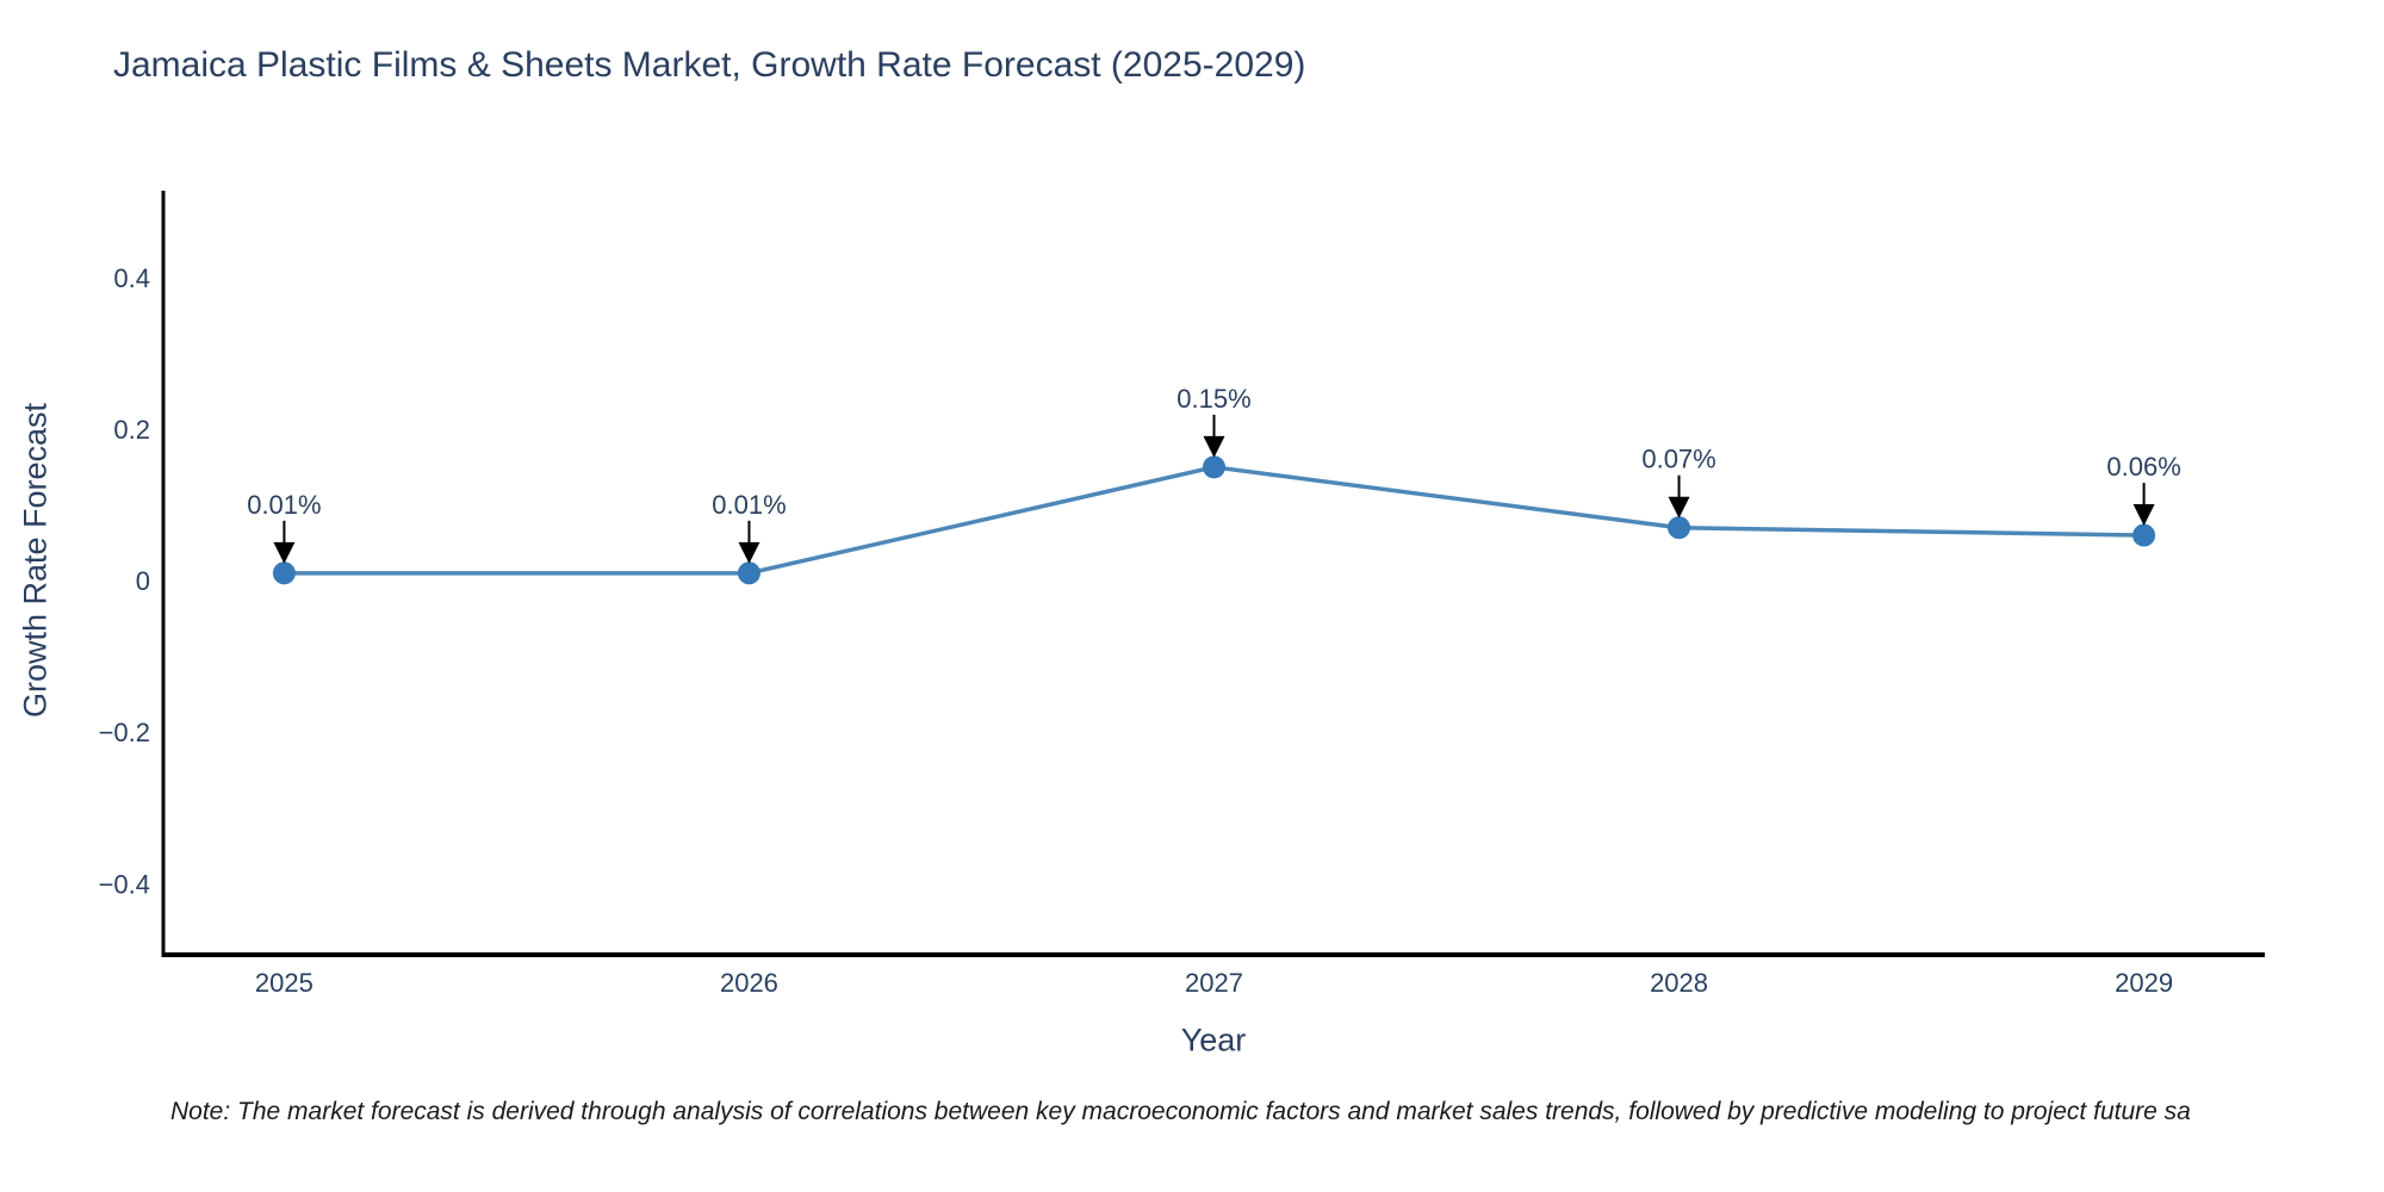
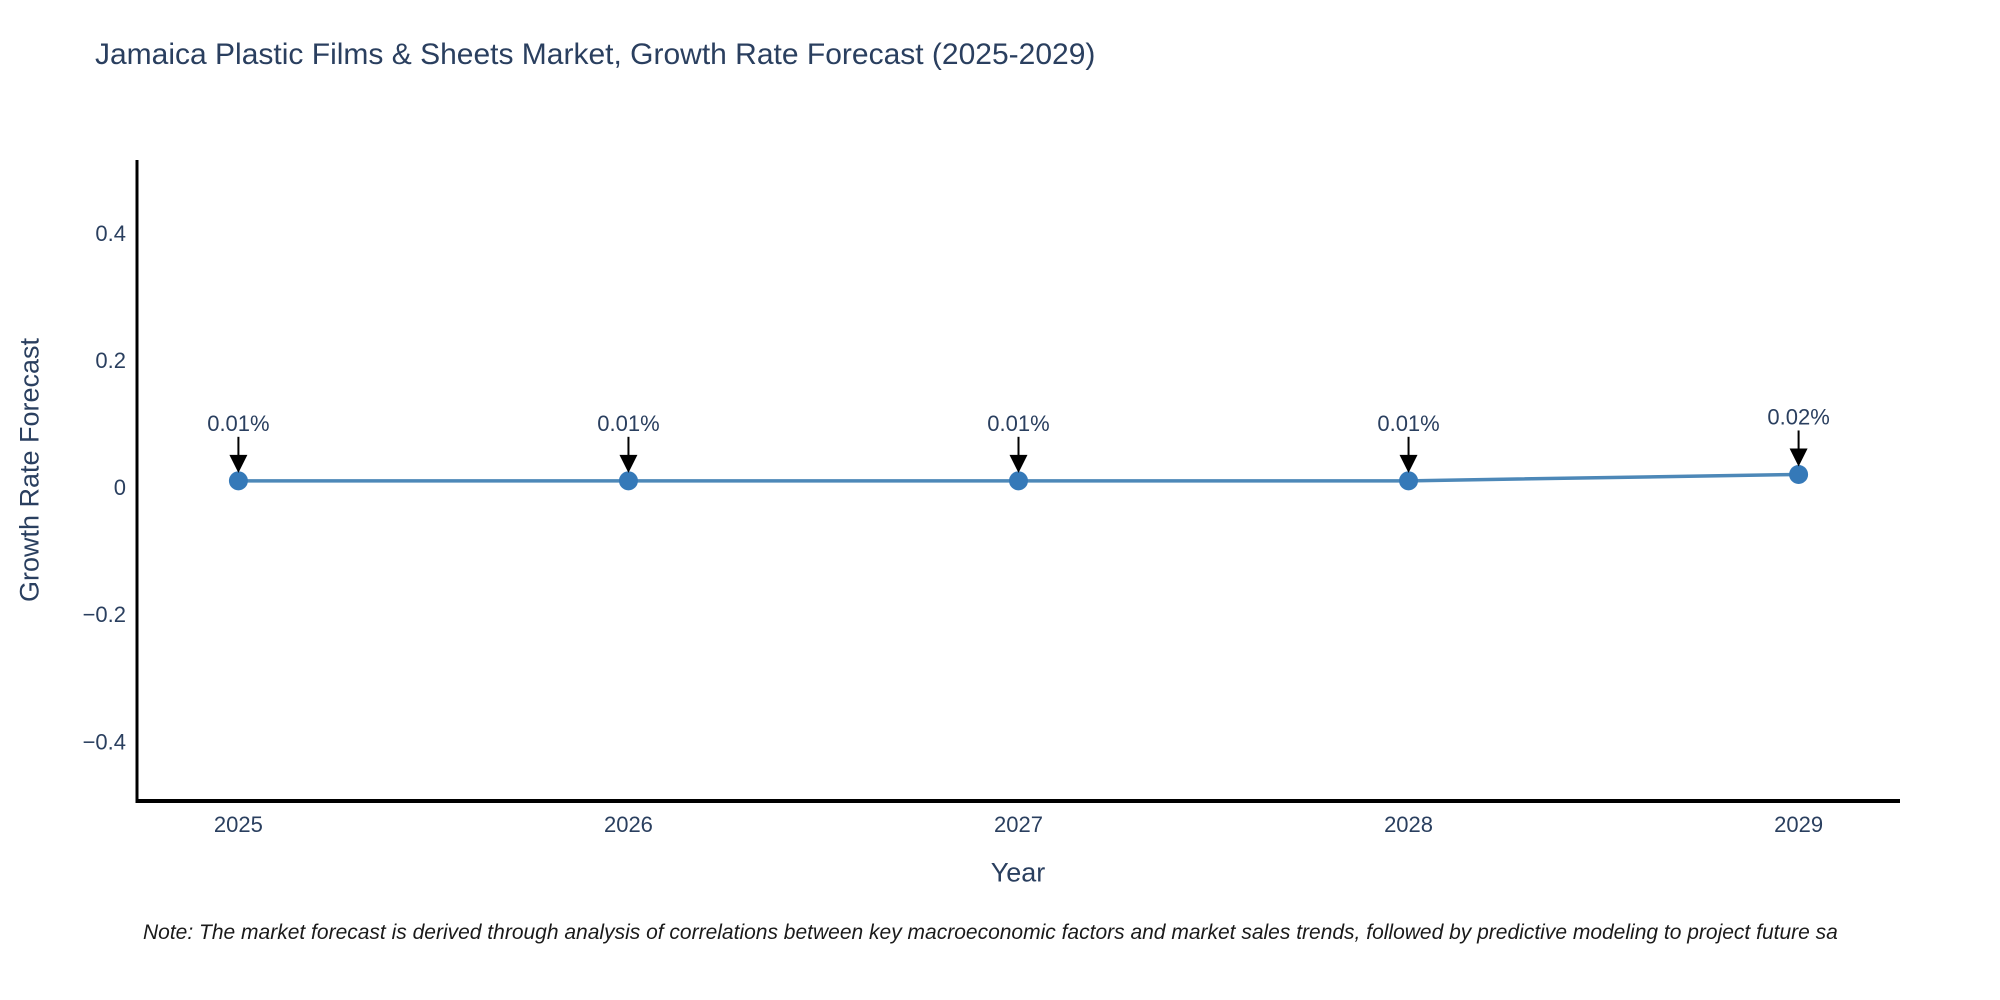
2027: 0.15% -> 0.01%
2028: 0.07% -> 0.01%
2029: 0.06% -> 0.02%
